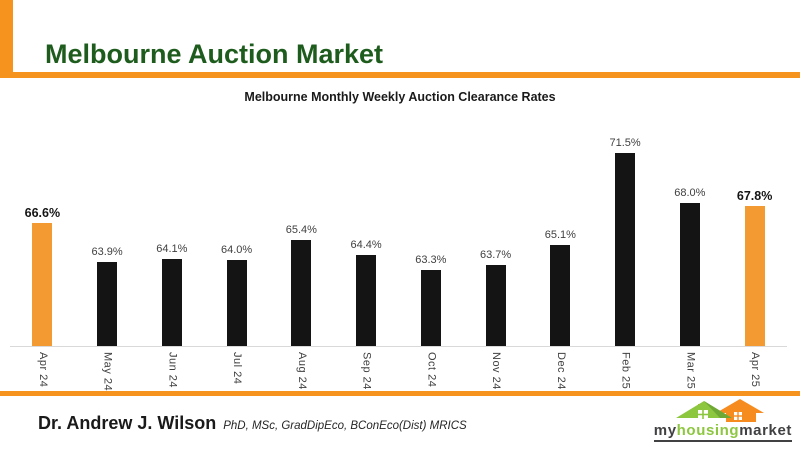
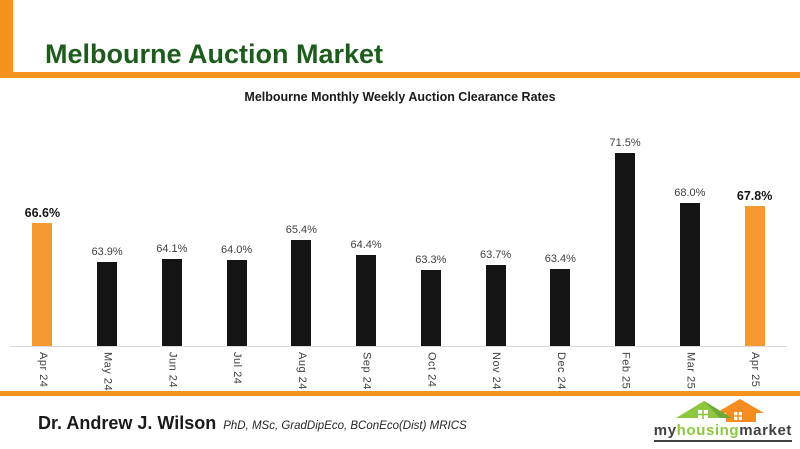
Dec 24: 65.1% -> 63.4%
